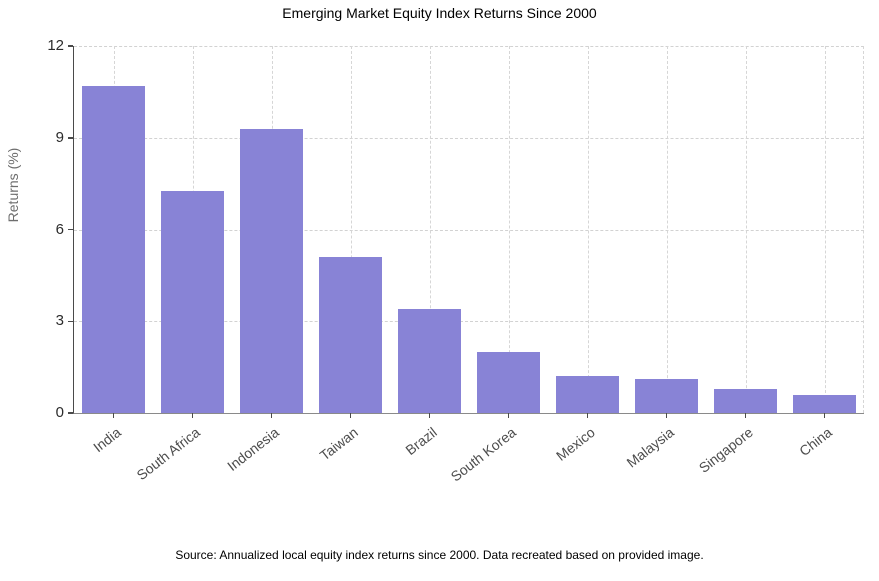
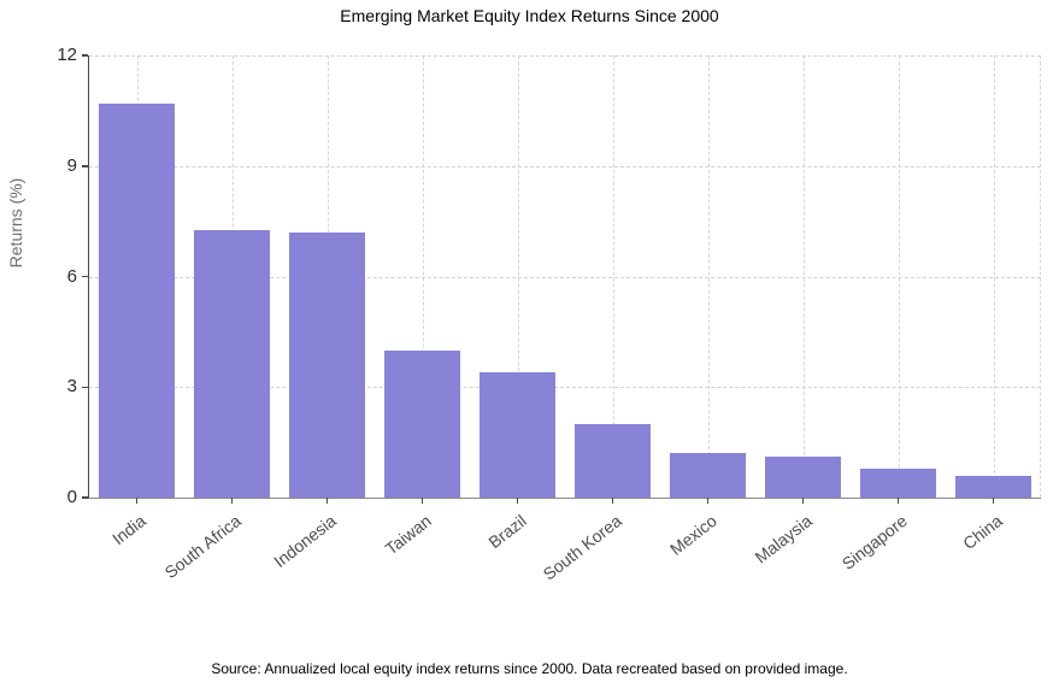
Indonesia: 9.3 -> 7.2
Taiwan: 5.1 -> 4.0
